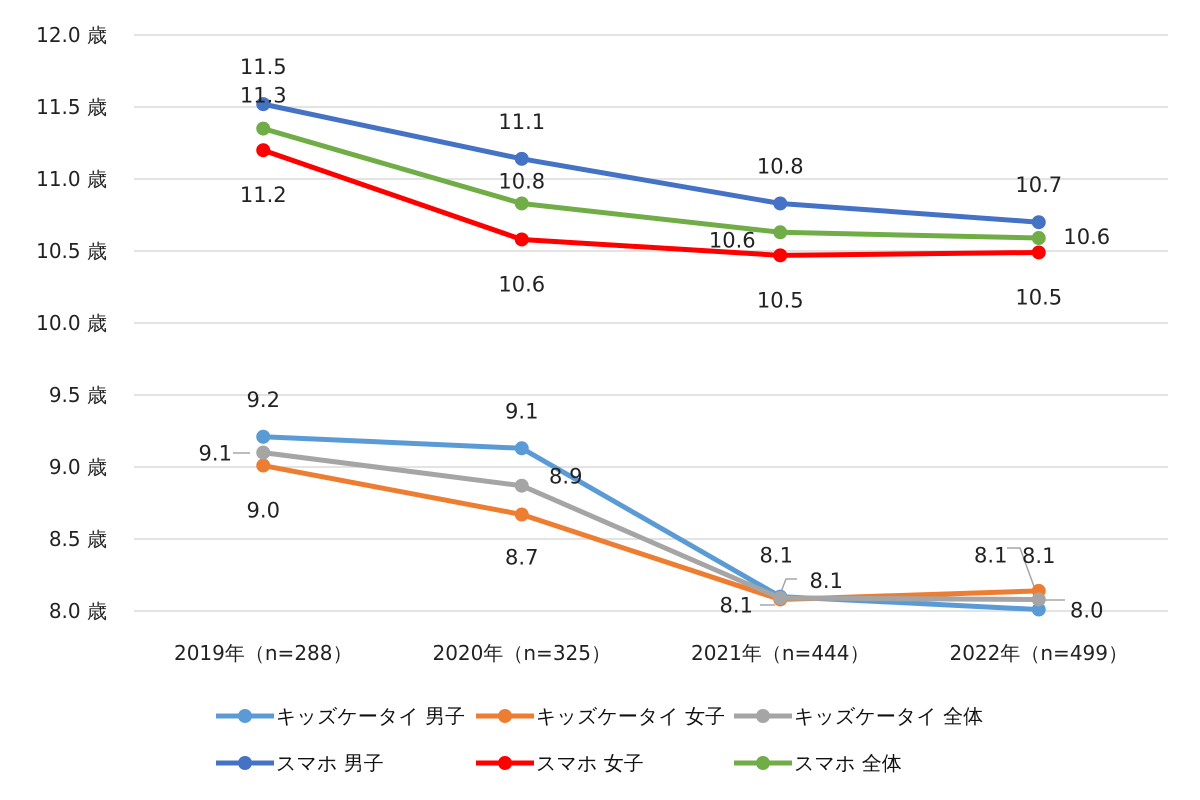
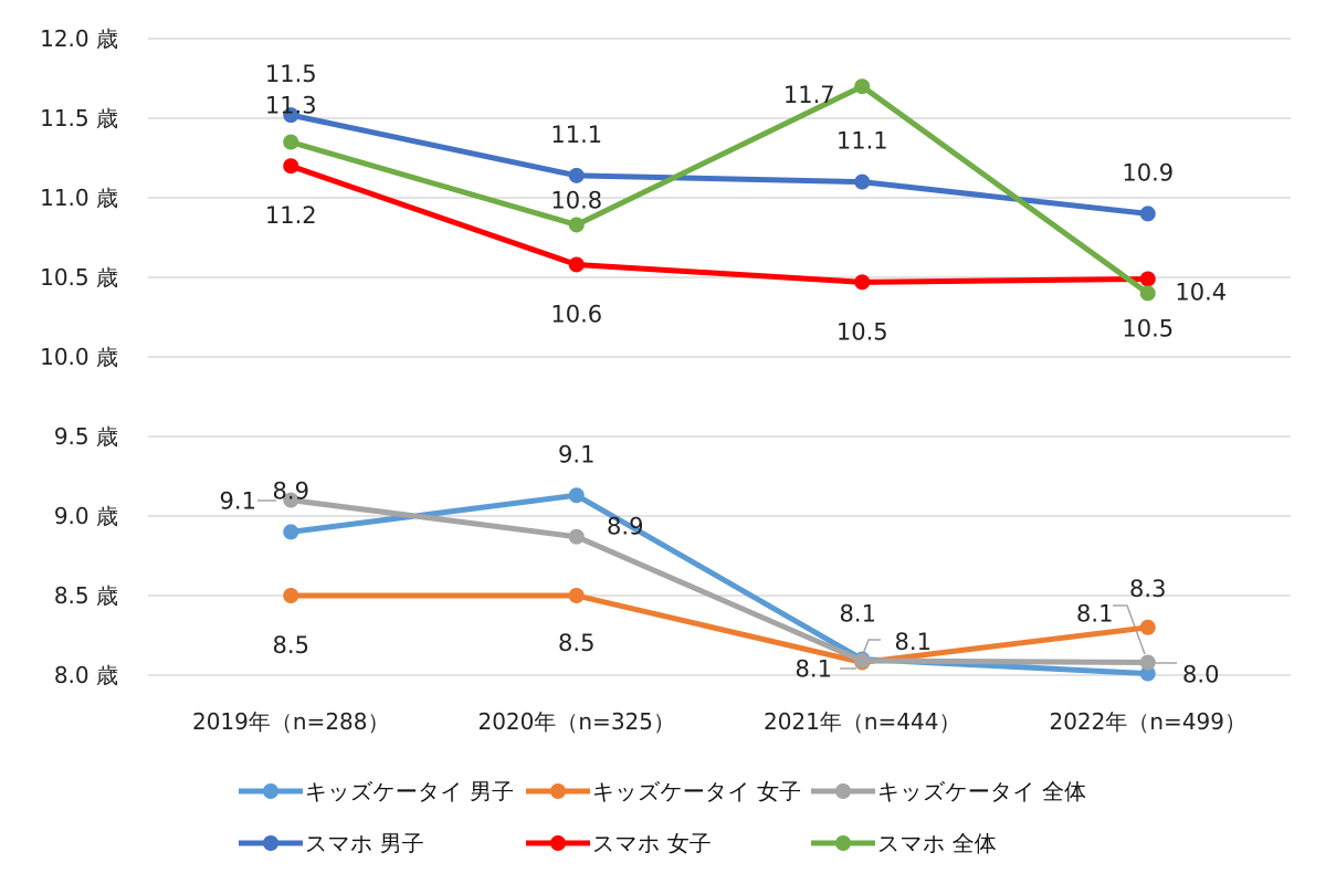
キッズケータイ 男子/2019年（n=288）: 9.2 -> 8.9
キッズケータイ 女子/2019年（n=288）: 9.0 -> 8.5
キッズケータイ 女子/2020年（n=325）: 8.7 -> 8.5
スマホ 男子/2021年（n=444）: 10.8 -> 11.1
スマホ 全体/2021年（n=444）: 10.6 -> 11.7
キッズケータイ 女子/2022年（n=499）: 8.1 -> 8.3
スマホ 男子/2022年（n=499）: 10.7 -> 10.9
スマホ 全体/2022年（n=499）: 10.6 -> 10.4
